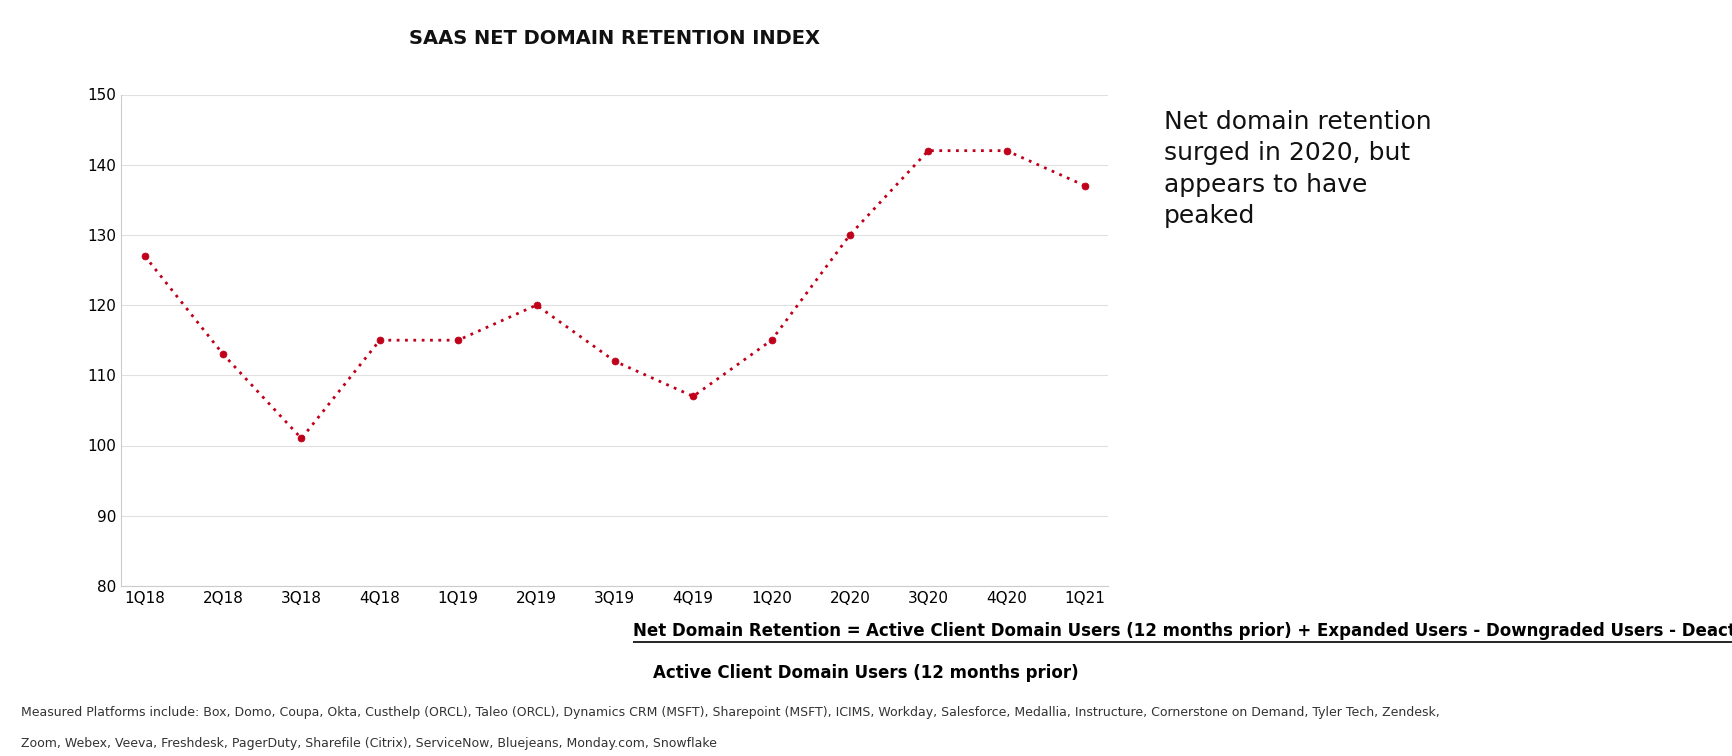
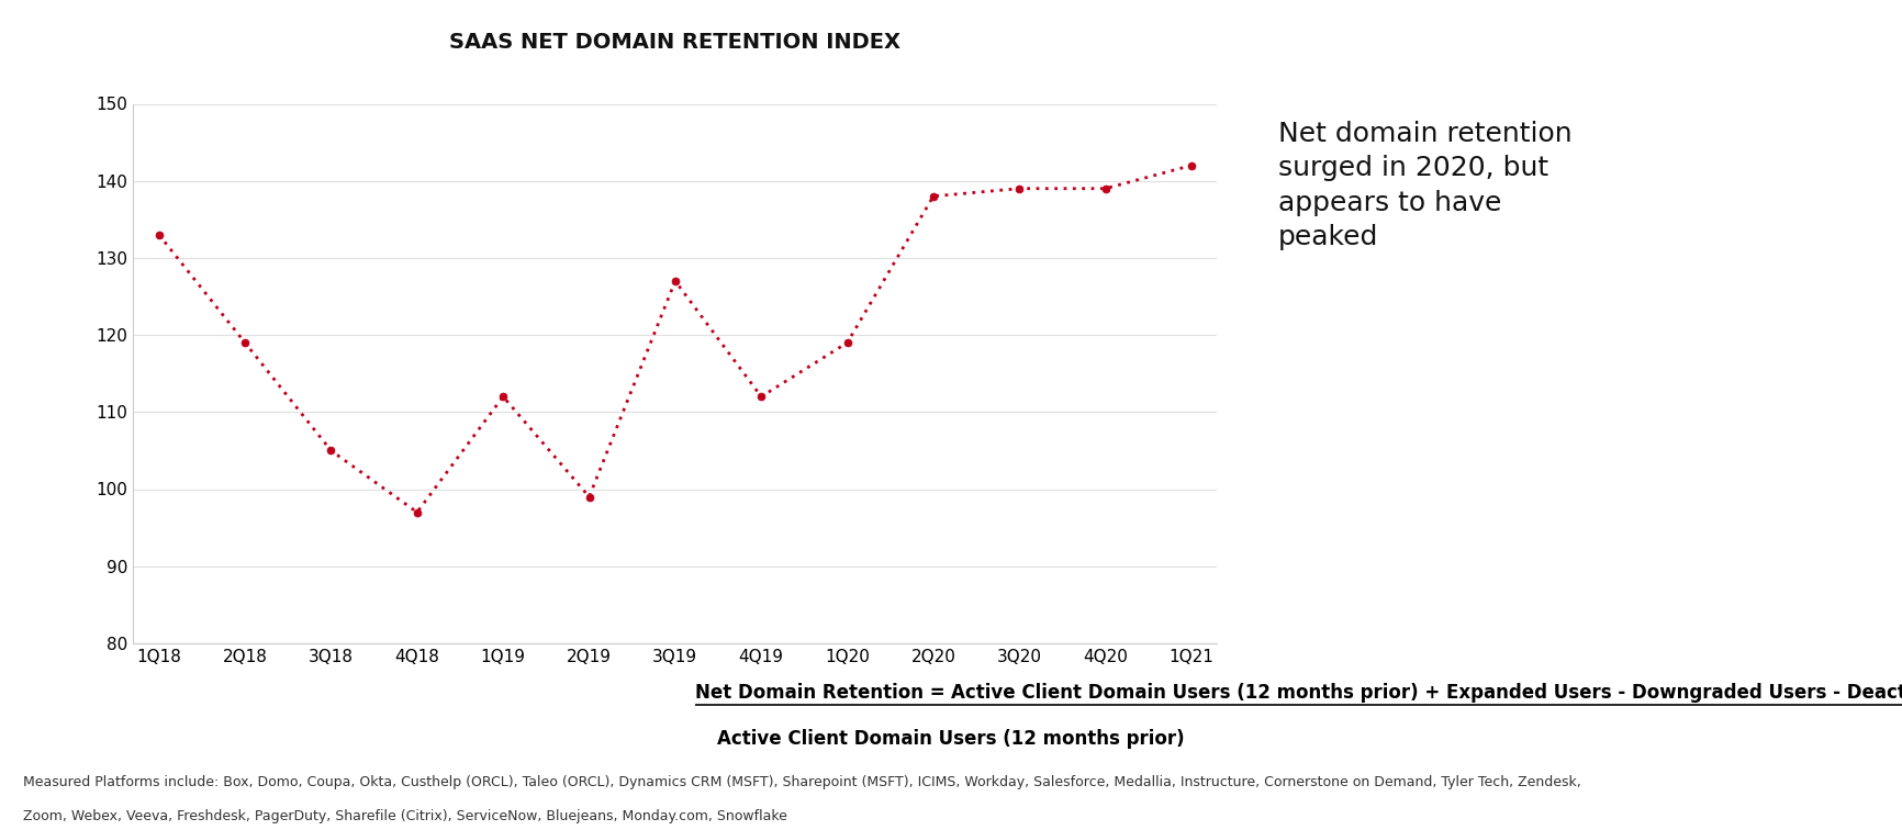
1Q18: 127 -> 133
2Q18: 113 -> 119
3Q18: 101 -> 105
4Q18: 115 -> 97
1Q19: 115 -> 112
2Q19: 120 -> 99
3Q19: 112 -> 127
4Q19: 107 -> 112
1Q20: 115 -> 119
2Q20: 130 -> 138
3Q20: 142 -> 139
4Q20: 142 -> 139
1Q21: 137 -> 142
